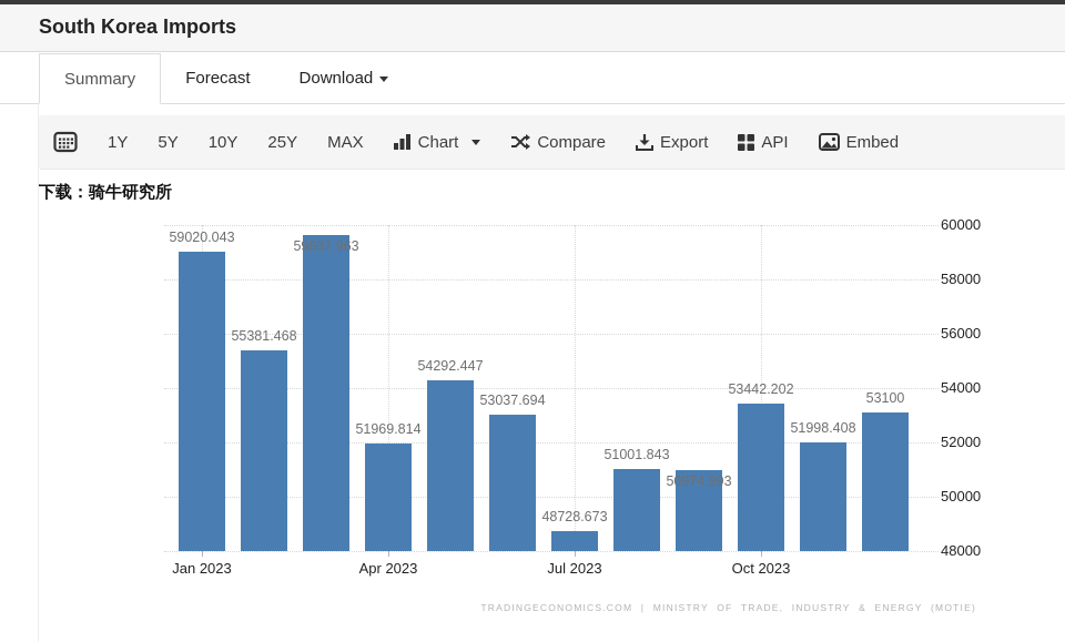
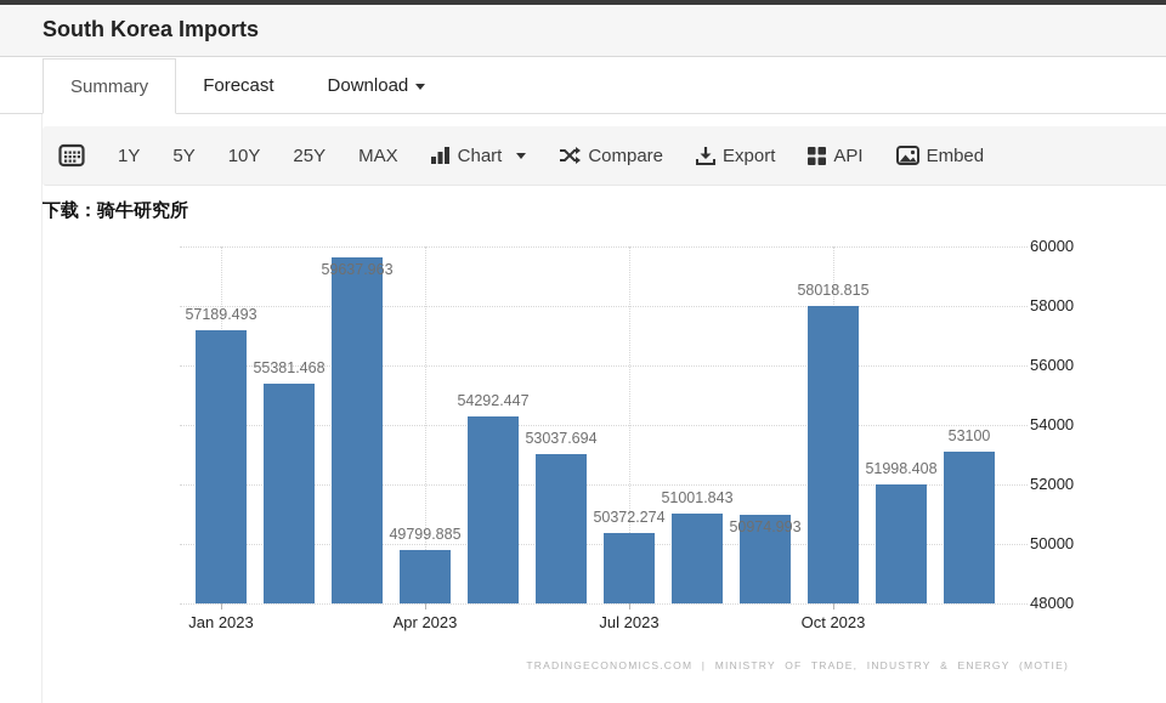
Jan 2023: 59020.043 -> 57189.493
Apr 2023: 51969.814 -> 49799.885
Jul 2023: 48728.673 -> 50372.274
Oct 2023: 53442.202 -> 58018.815
